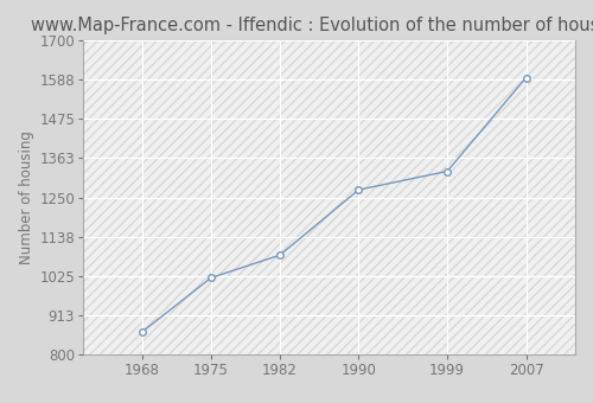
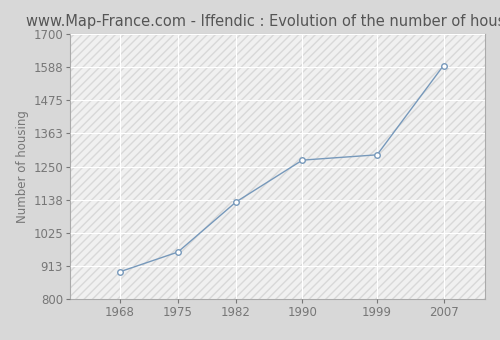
1968: 865 -> 893
1975: 1020 -> 960
1982: 1085 -> 1130
1999: 1325 -> 1290
